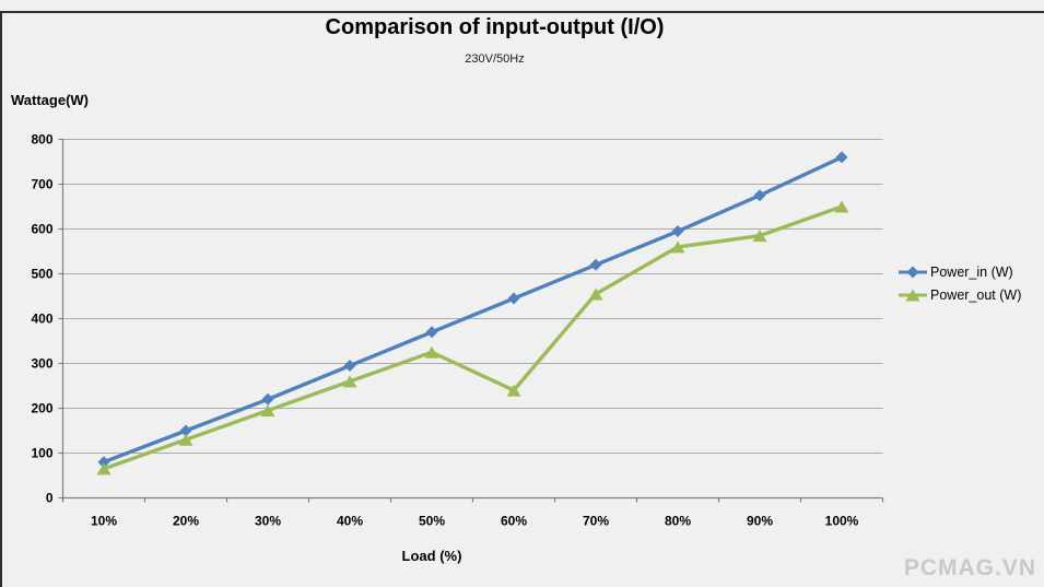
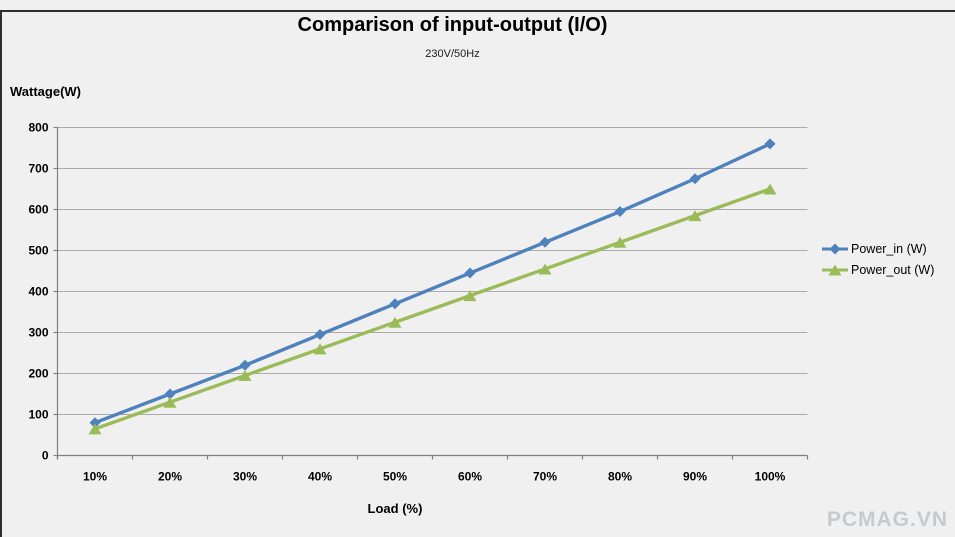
Power_out (W)/60%: 240 -> 390
Power_out (W)/80%: 560 -> 520
